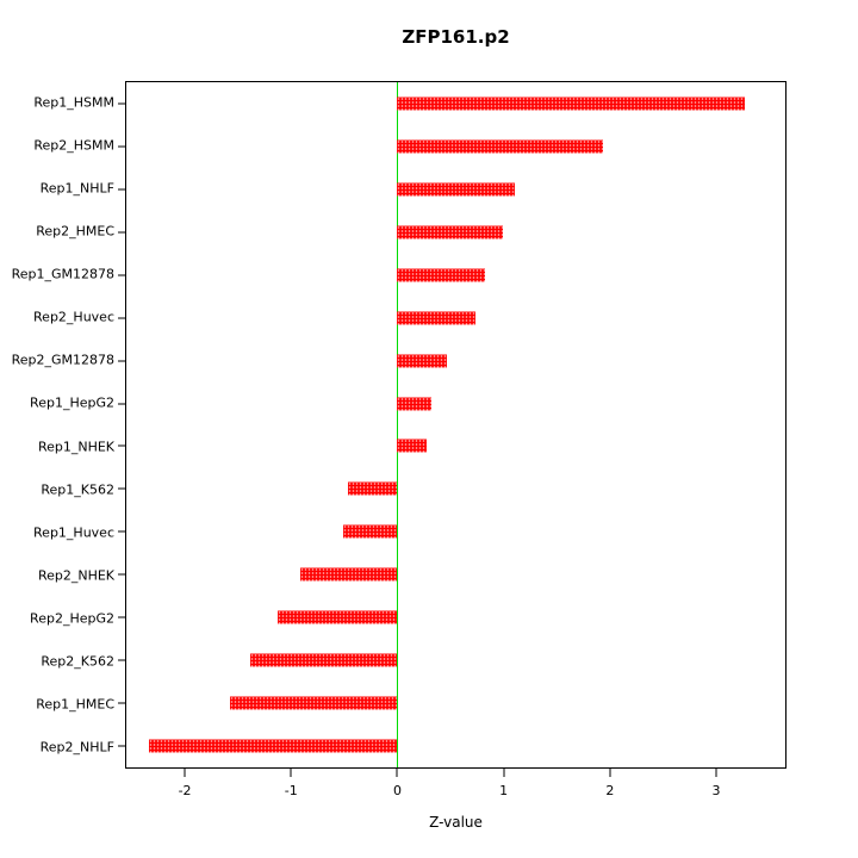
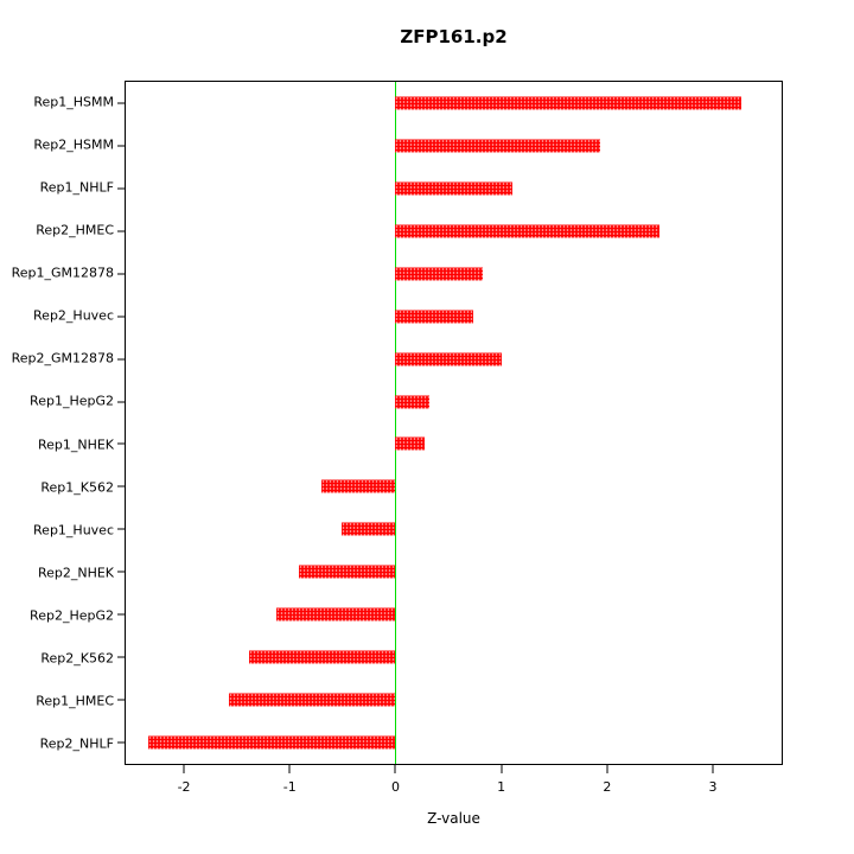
Rep2_HMEC: 1.0 -> 2.5
Rep2_GM12878: 0.5 -> 1.0
Rep1_K562: -0.5 -> -0.7
